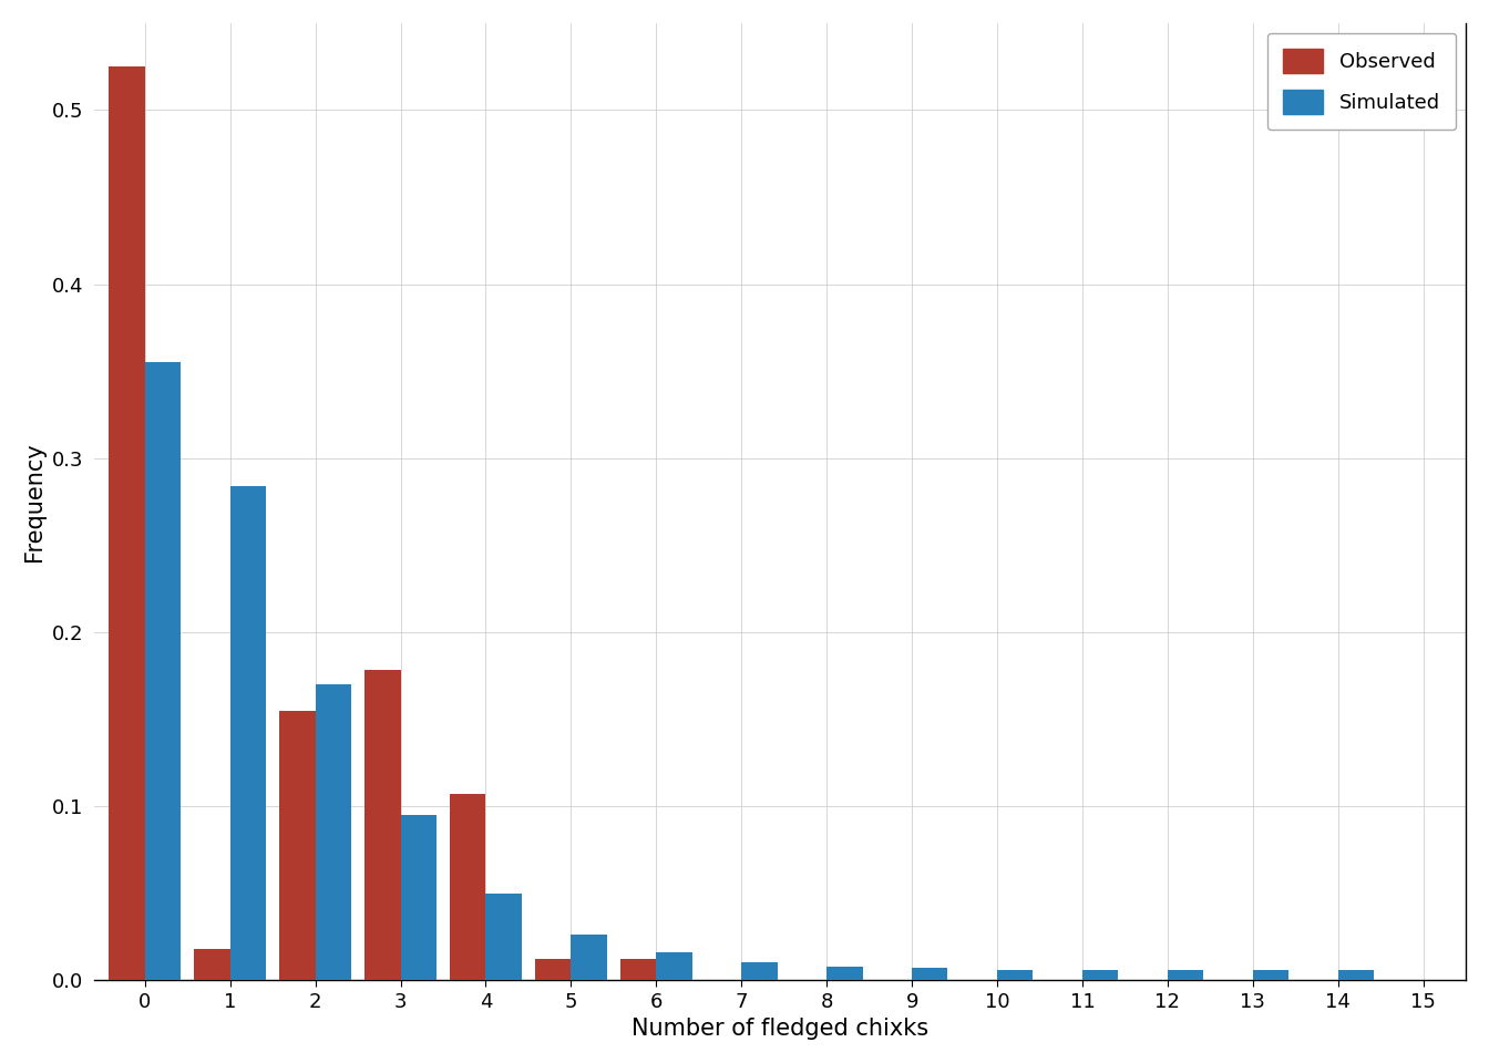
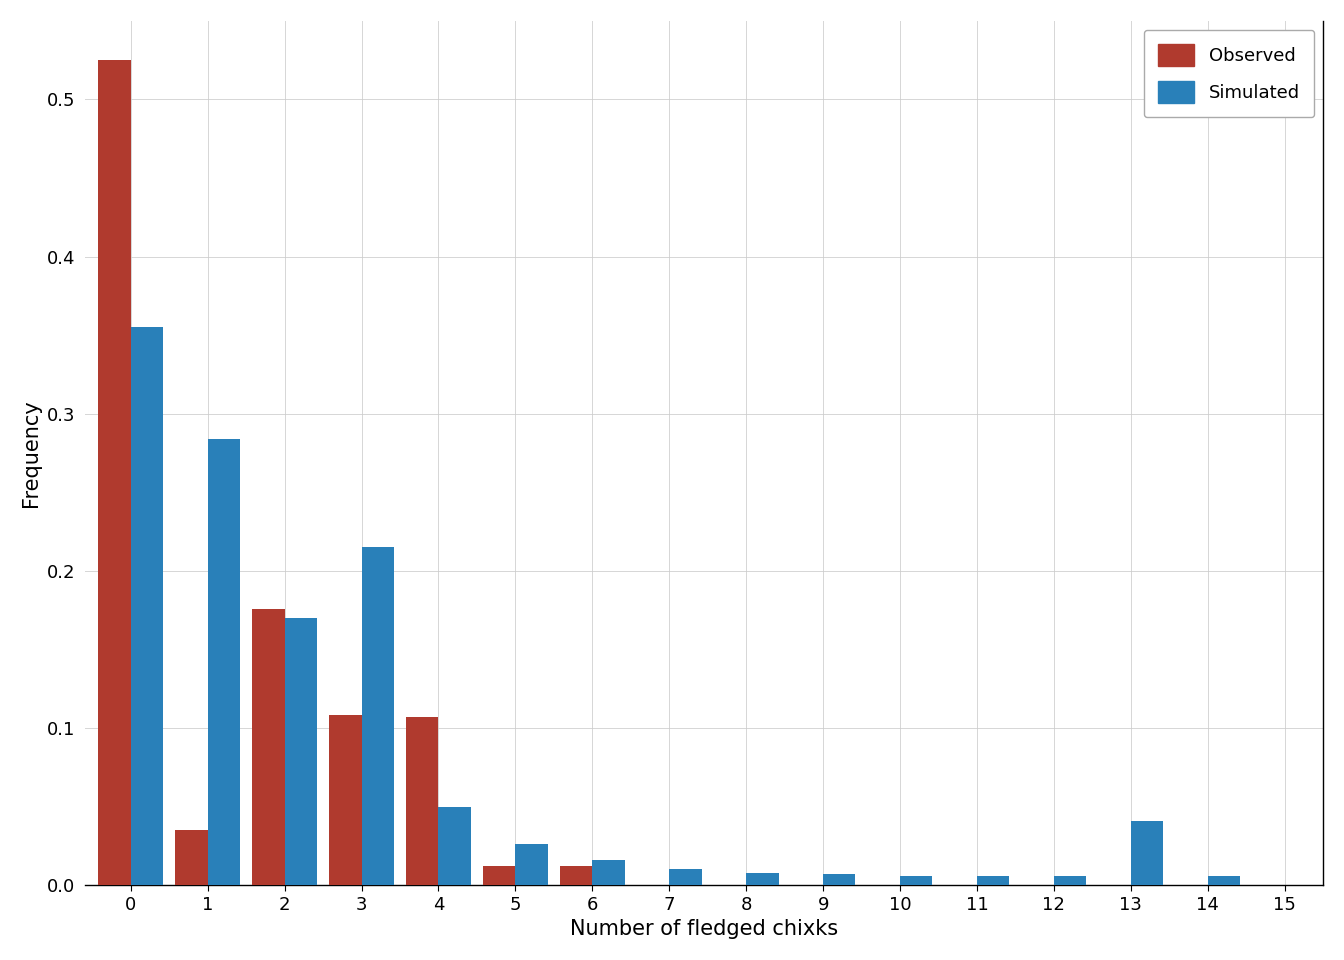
Observed/1: 0.018 -> 0.035
Observed/2: 0.155 -> 0.176
Observed/3: 0.178 -> 0.108
Simulated/3: 0.095 -> 0.215
Simulated/13: 0.006 -> 0.041
